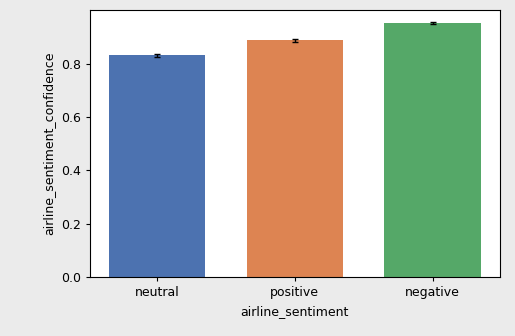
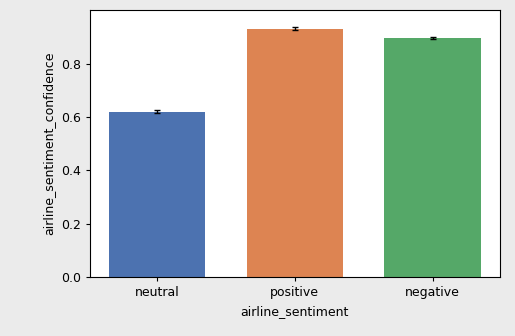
neutral: 0.830 -> 0.620
positive: 0.887 -> 0.930
negative: 0.953 -> 0.895
